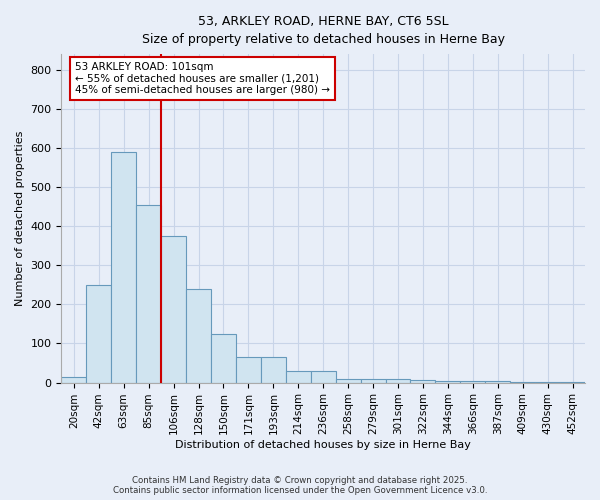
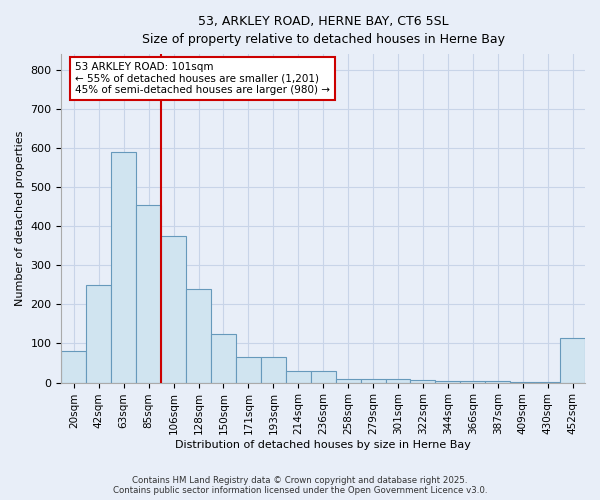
20sqm: 15 -> 80
452sqm: 1 -> 115
